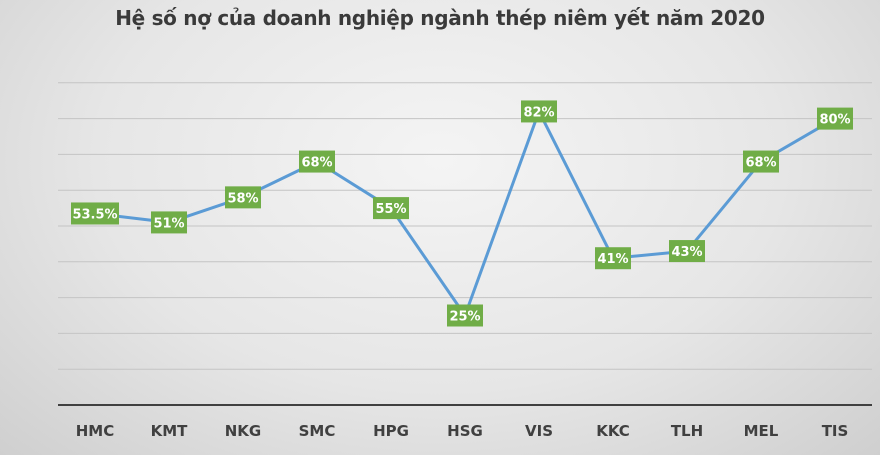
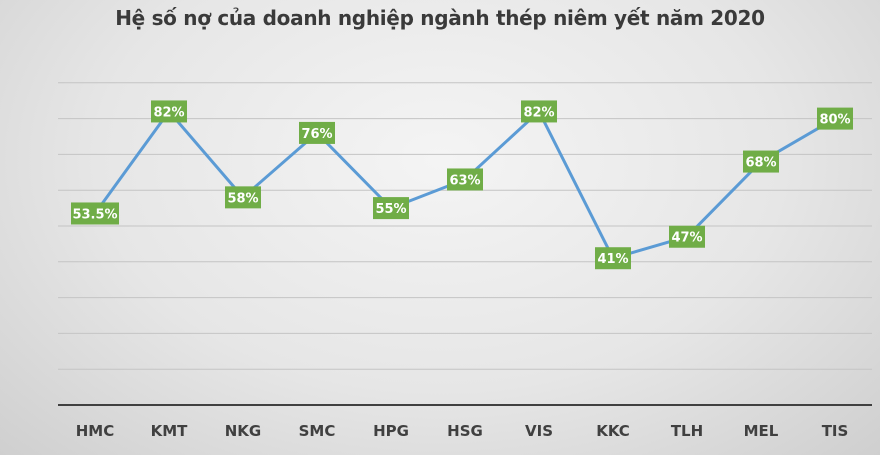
KMT: 51% -> 82%
SMC: 68% -> 76%
HSG: 25% -> 63%
TLH: 43% -> 47%
